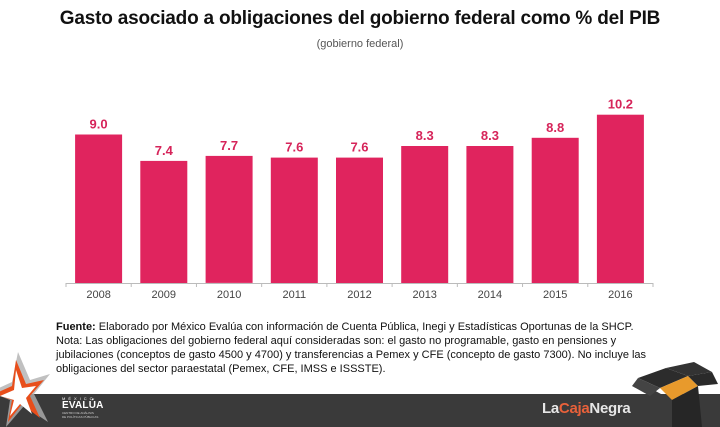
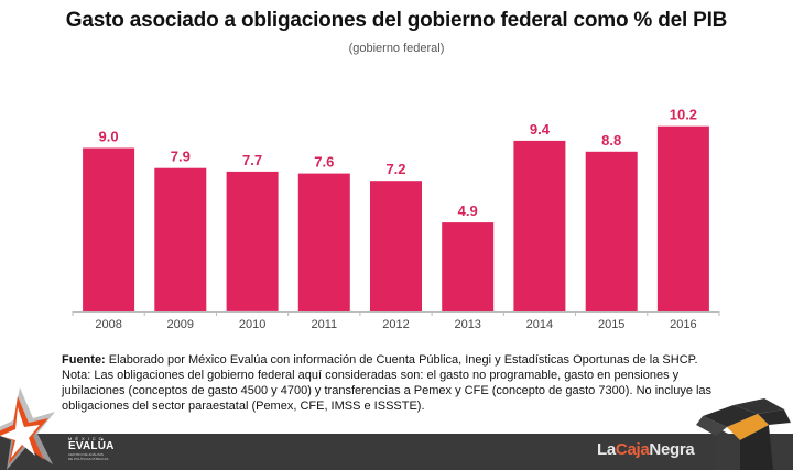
2009: 7.4 -> 7.9
2012: 7.6 -> 7.2
2013: 8.3 -> 4.9
2014: 8.3 -> 9.4
